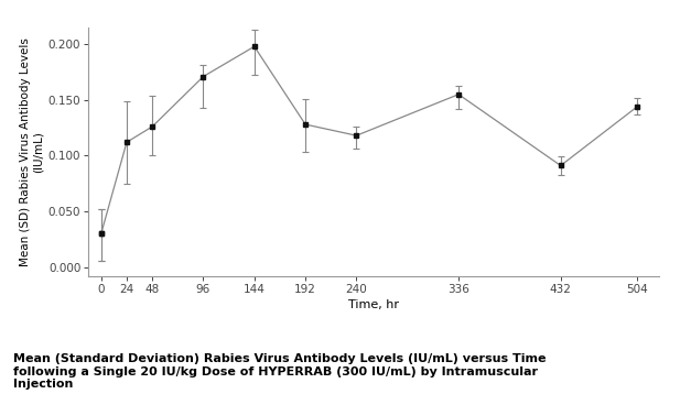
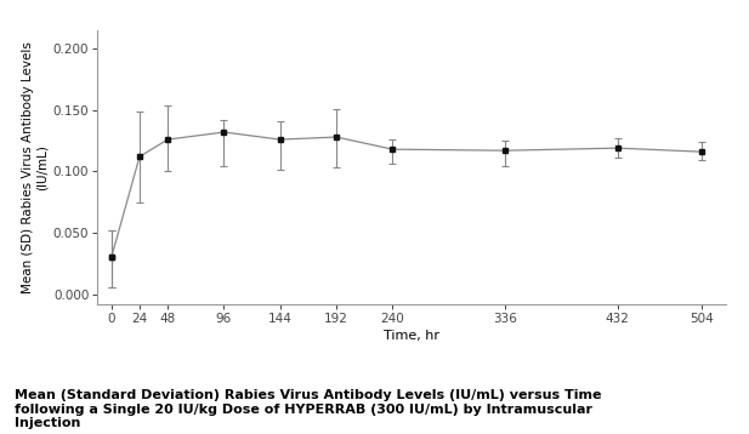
96: 0.171 -> 0.132
144: 0.198 -> 0.126
336: 0.155 -> 0.117
432: 0.091 -> 0.119
504: 0.144 -> 0.116
